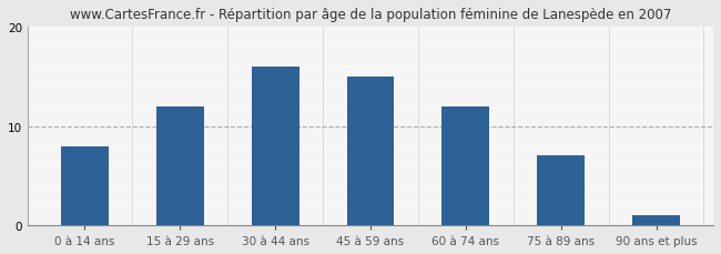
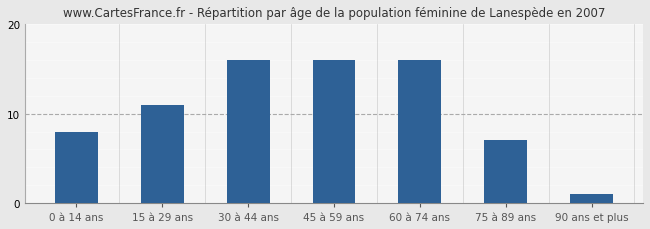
15 à 29 ans: 12 -> 11
45 à 59 ans: 15 -> 16
60 à 74 ans: 12 -> 16
